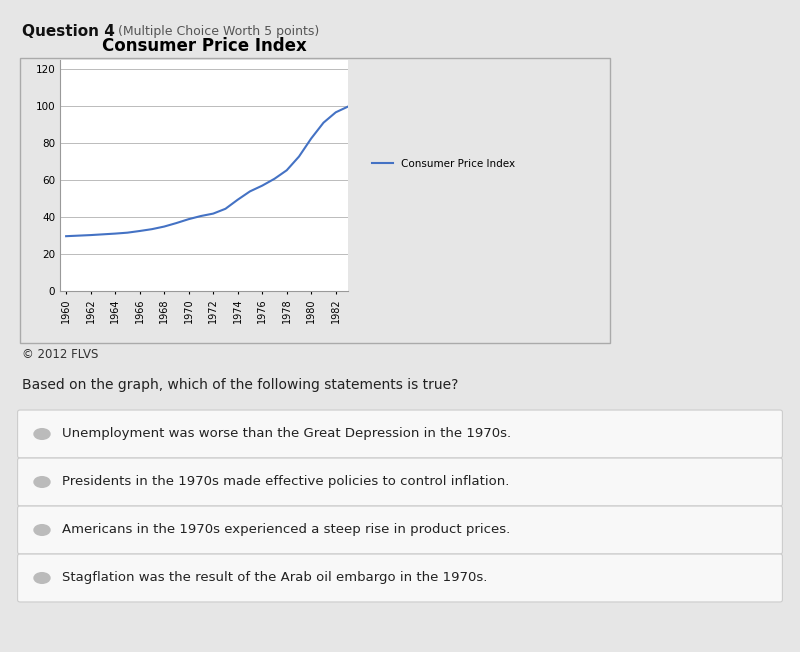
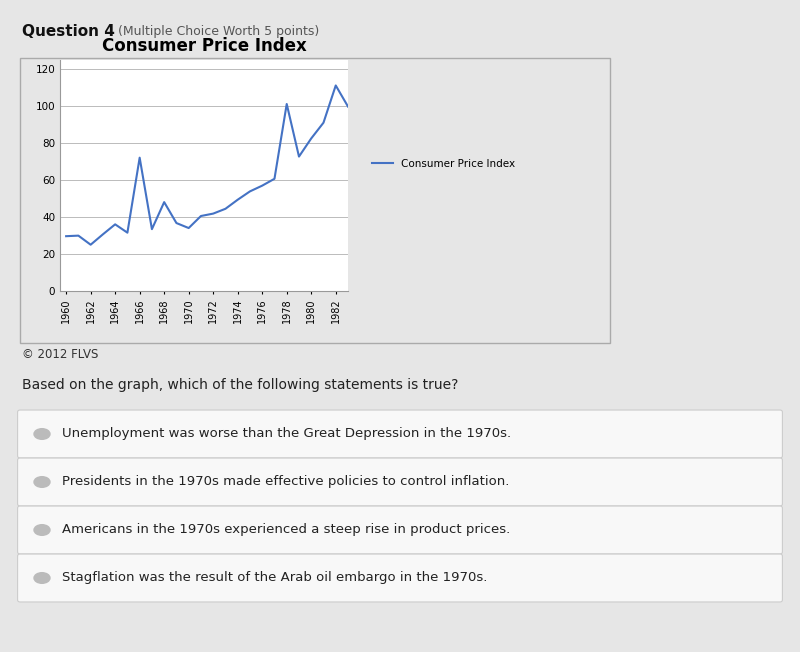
1962: 30 -> 25
1964: 31 -> 36
1966: 32 -> 72
1968: 35 -> 48
1970: 39 -> 34
1978: 65 -> 101
1982: 96 -> 111
